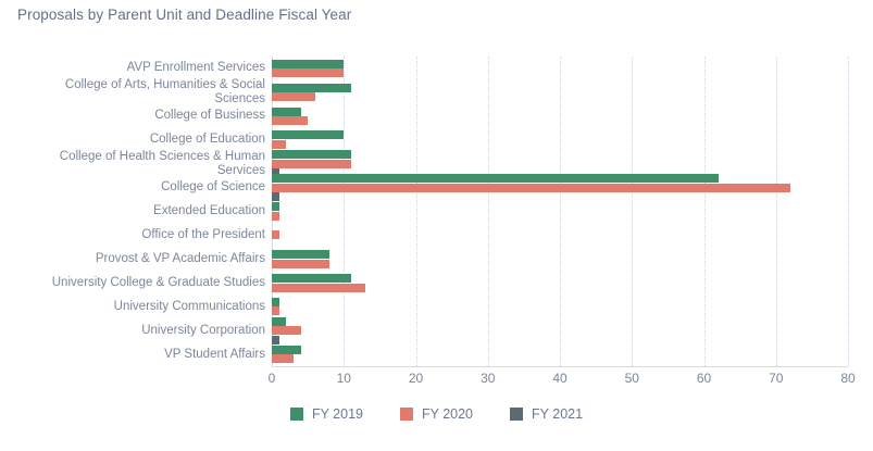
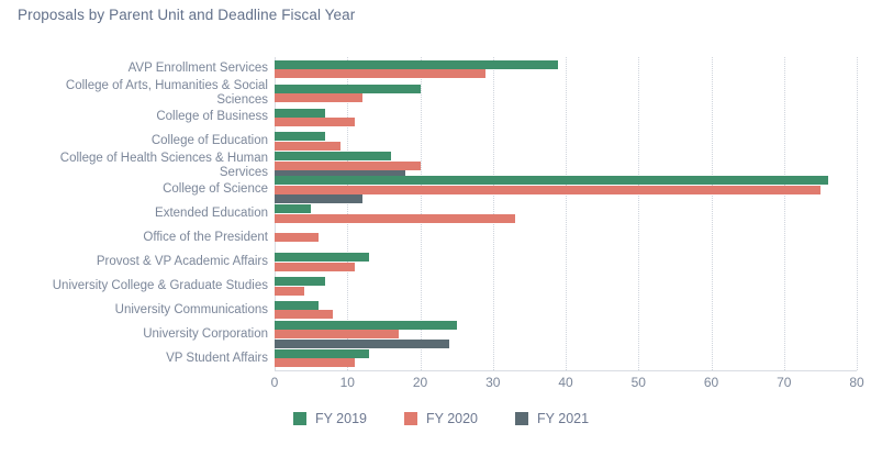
FY 2019/AVP Enrollment Services: 10 -> 39
FY 2020/AVP Enrollment Services: 10 -> 29
FY 2019/College of Arts, Humanities & Social Sciences: 11 -> 20
FY 2020/College of Arts, Humanities & Social Sciences: 6 -> 12
FY 2019/College of Business: 4 -> 7
FY 2020/College of Business: 5 -> 11
FY 2019/College of Education: 10 -> 7
FY 2020/College of Education: 2 -> 9
FY 2019/College of Health Sciences & Human Services: 11 -> 16
FY 2020/College of Health Sciences & Human Services: 11 -> 20
FY 2021/College of Health Sciences & Human Services: 1 -> 18
FY 2019/College of Science: 62 -> 76
FY 2020/College of Science: 72 -> 75
FY 2021/College of Science: 1 -> 12
FY 2019/Extended Education: 1 -> 5
FY 2020/Extended Education: 1 -> 33
FY 2020/Office of the President: 1 -> 6
FY 2019/Provost & VP Academic Affairs: 8 -> 13
FY 2020/Provost & VP Academic Affairs: 8 -> 11
FY 2019/University College & Graduate Studies: 11 -> 7
FY 2020/University College & Graduate Studies: 13 -> 4
FY 2019/University Communications: 1 -> 6
FY 2020/University Communications: 1 -> 8
FY 2019/University Corporation: 2 -> 25
FY 2020/University Corporation: 4 -> 17
FY 2021/University Corporation: 1 -> 24
FY 2019/VP Student Affairs: 4 -> 13
FY 2020/VP Student Affairs: 3 -> 11
